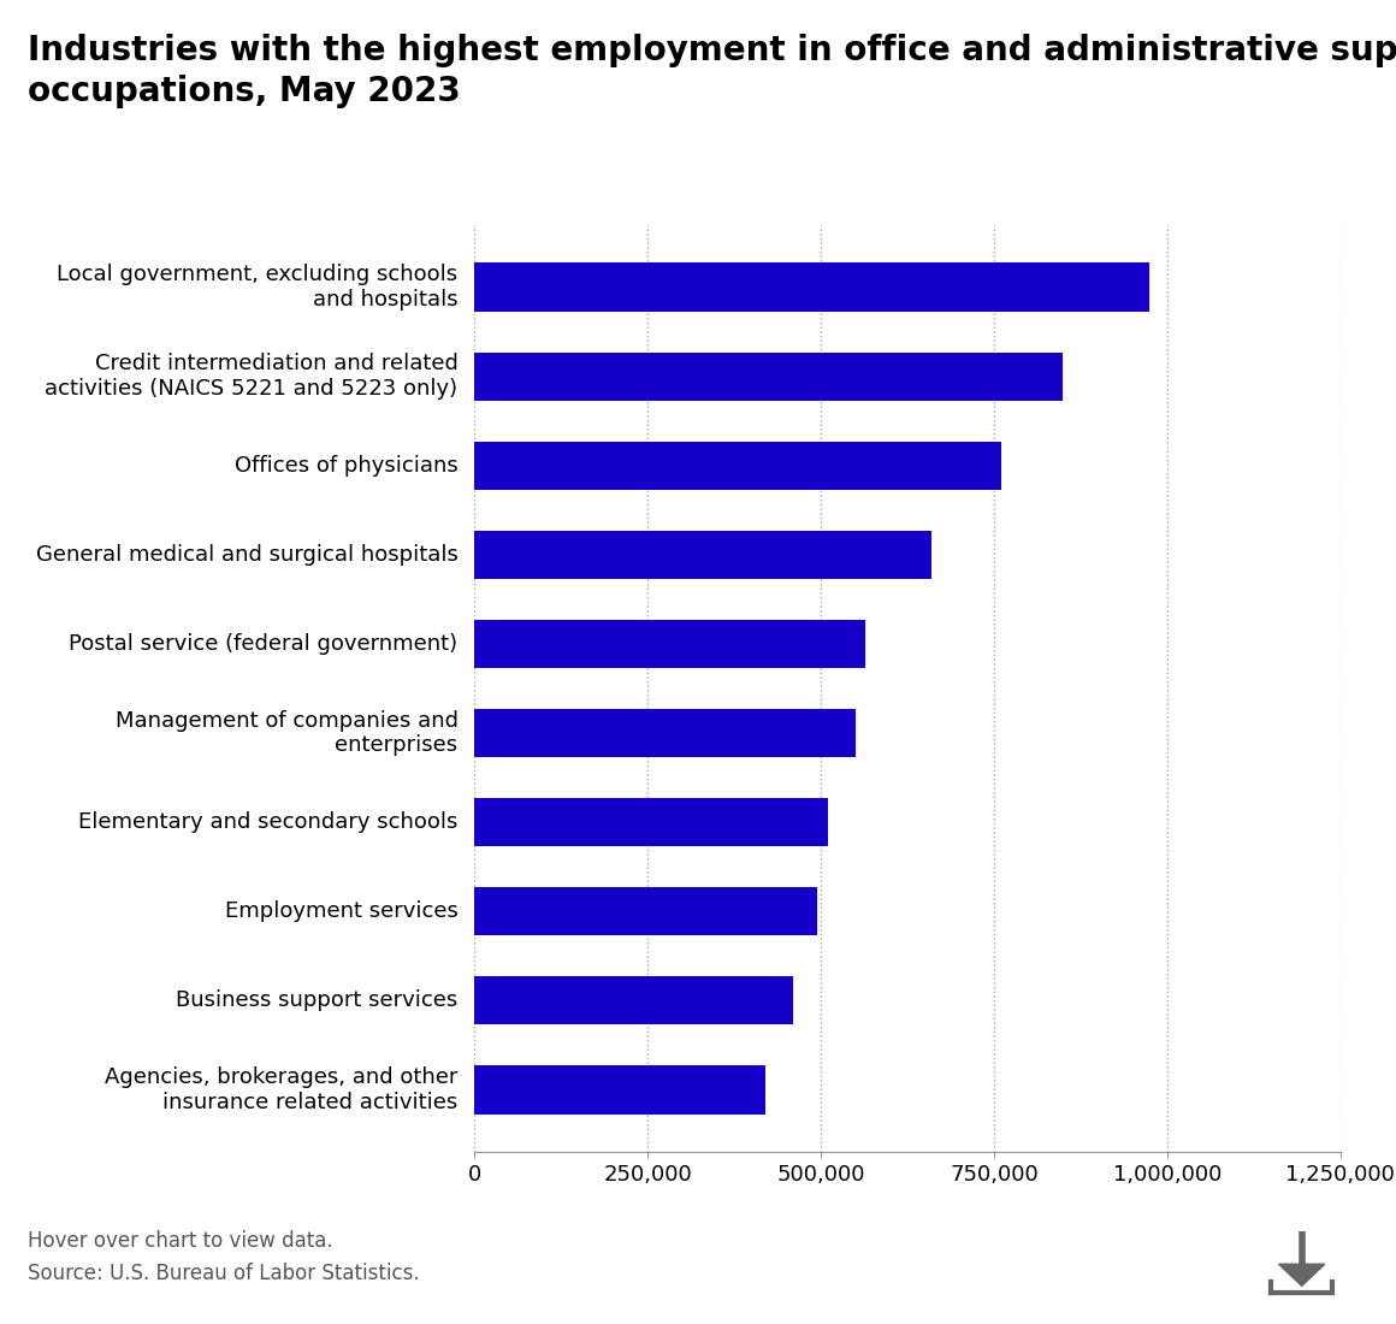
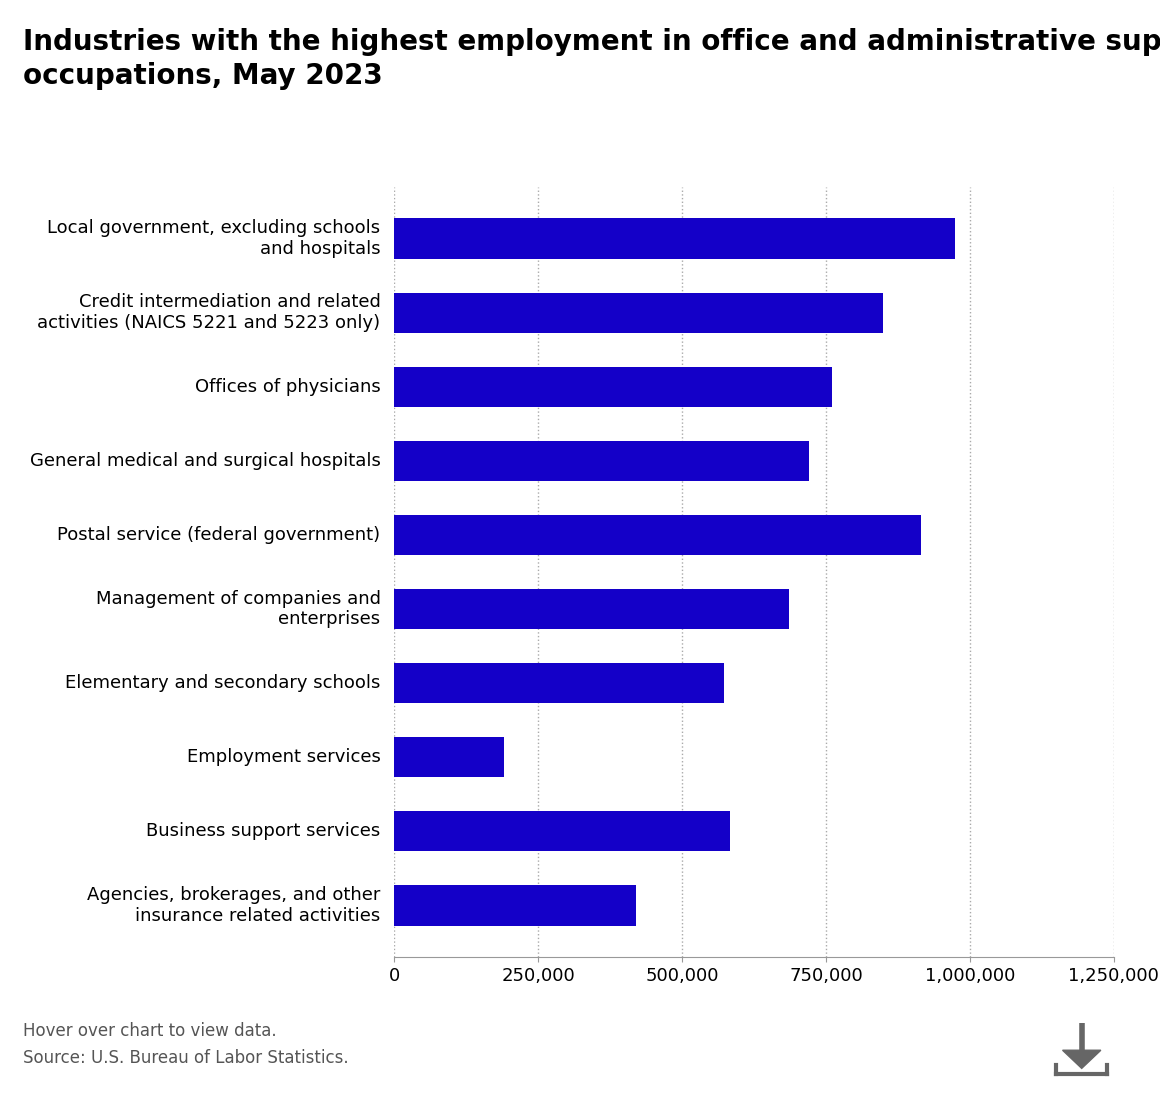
General medical and surgical hospitals: 660,000 -> 720,000
Postal service (federal government): 565,000 -> 916,000
Management of companies and enterprises: 550,000 -> 686,000
Elementary and secondary schools: 510,000 -> 572,000
Employment services: 495,000 -> 190,000
Business support services: 460,000 -> 584,000
